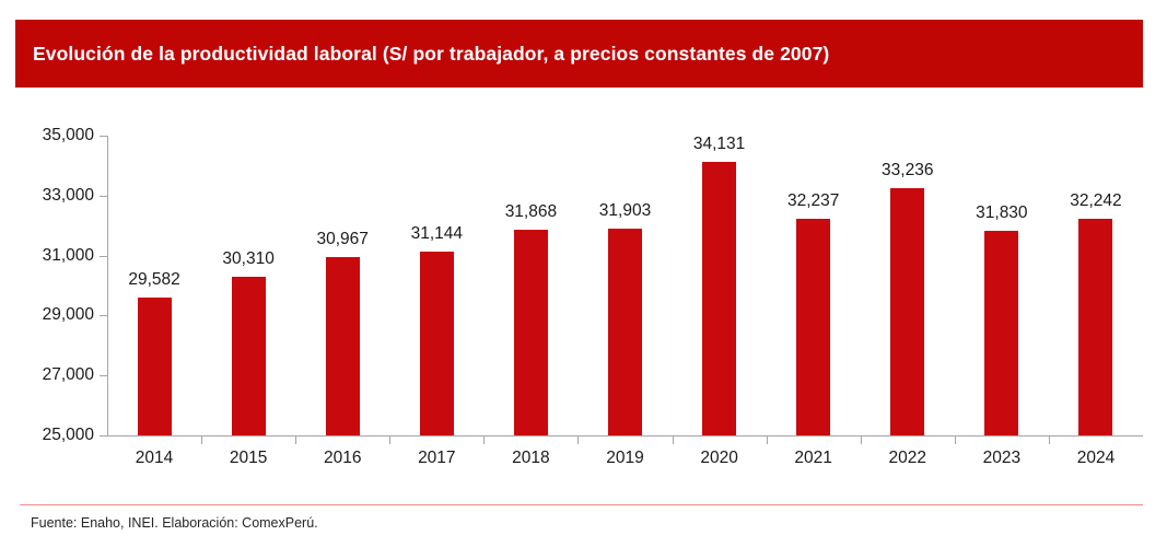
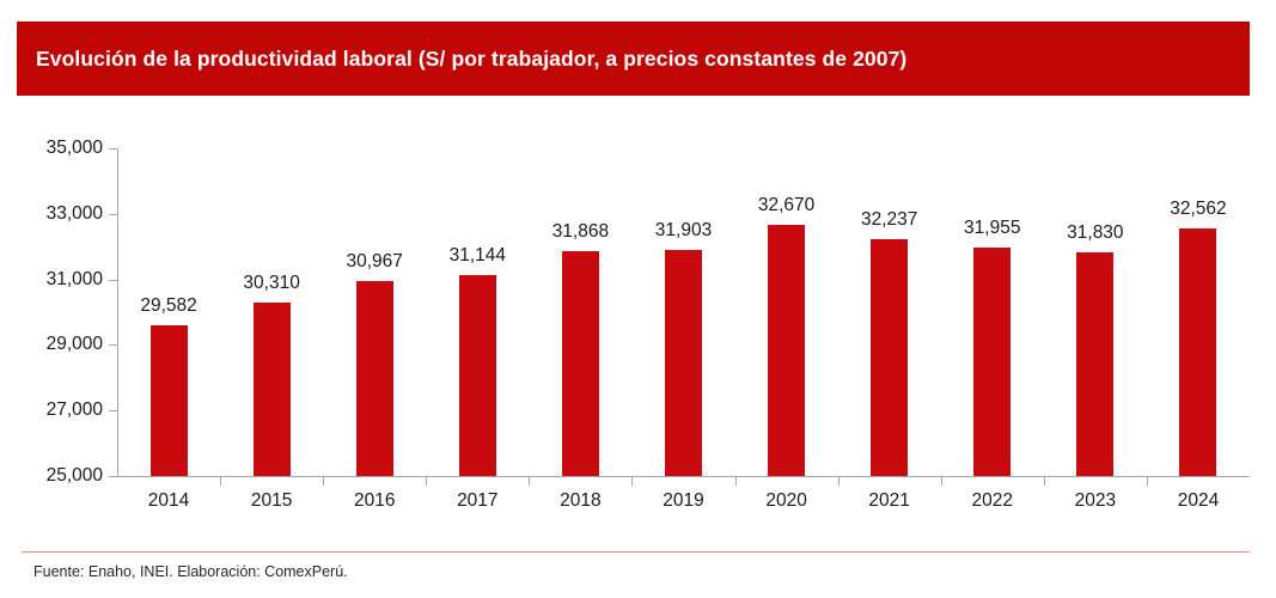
2020: 34,131 -> 32,670
2022: 33,236 -> 31,955
2024: 32,242 -> 32,562
